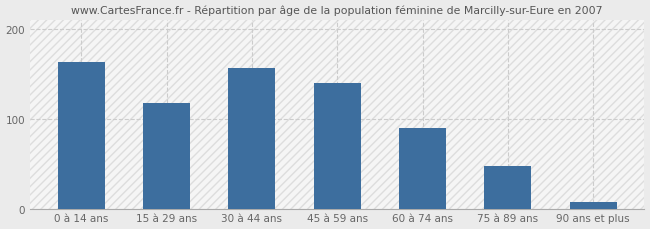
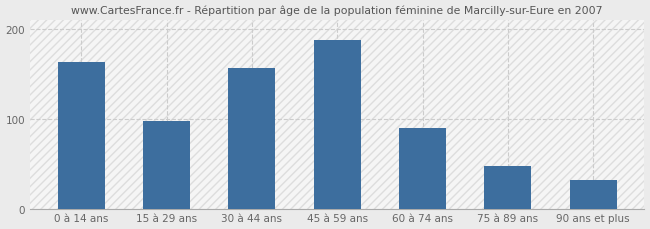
15 à 29 ans: 118 -> 98
45 à 59 ans: 140 -> 188
90 ans et plus: 7 -> 32
